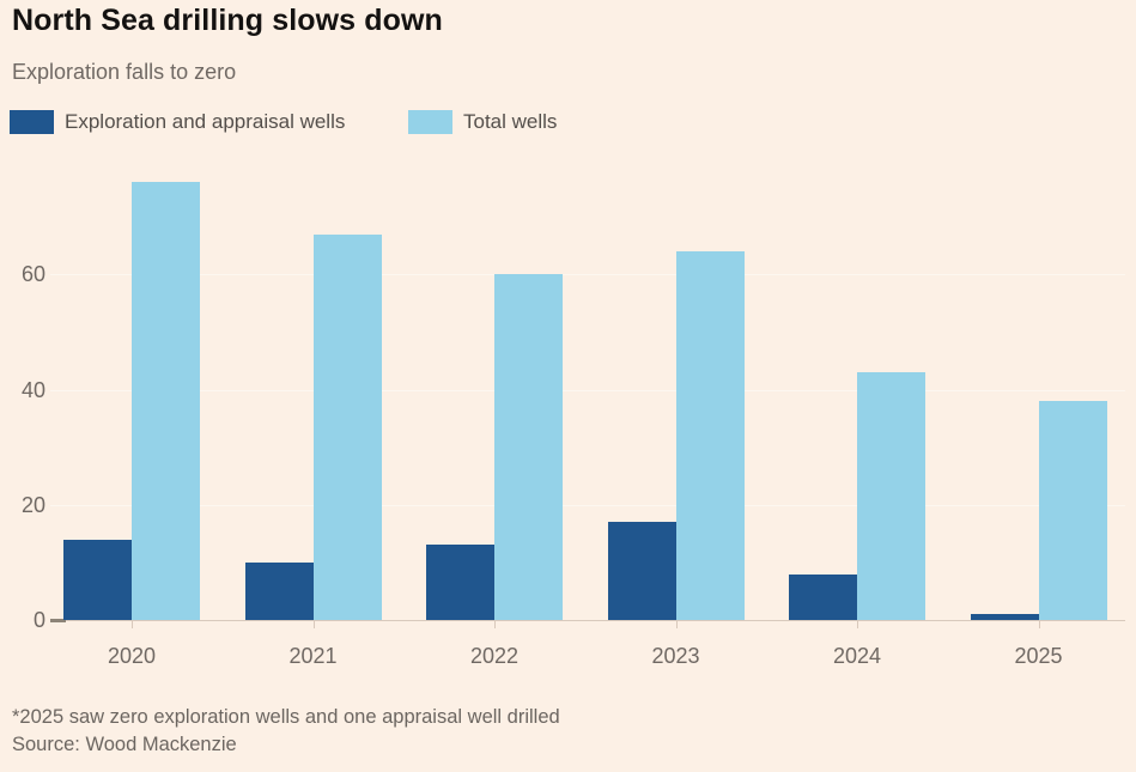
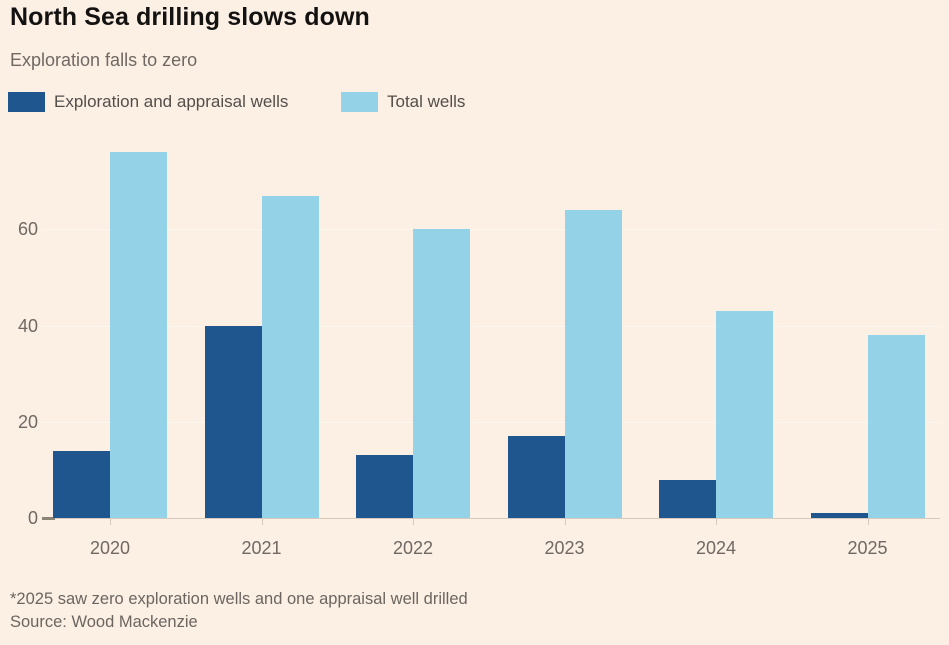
Exploration and appraisal wells/2021: 10 -> 40
